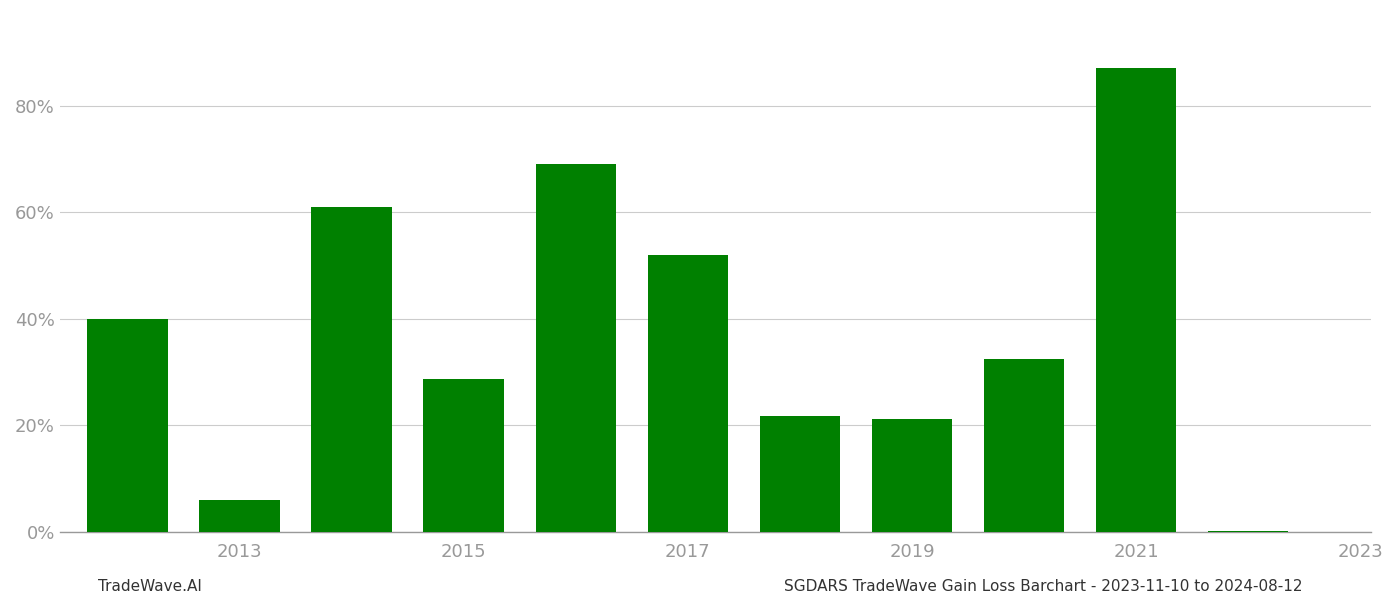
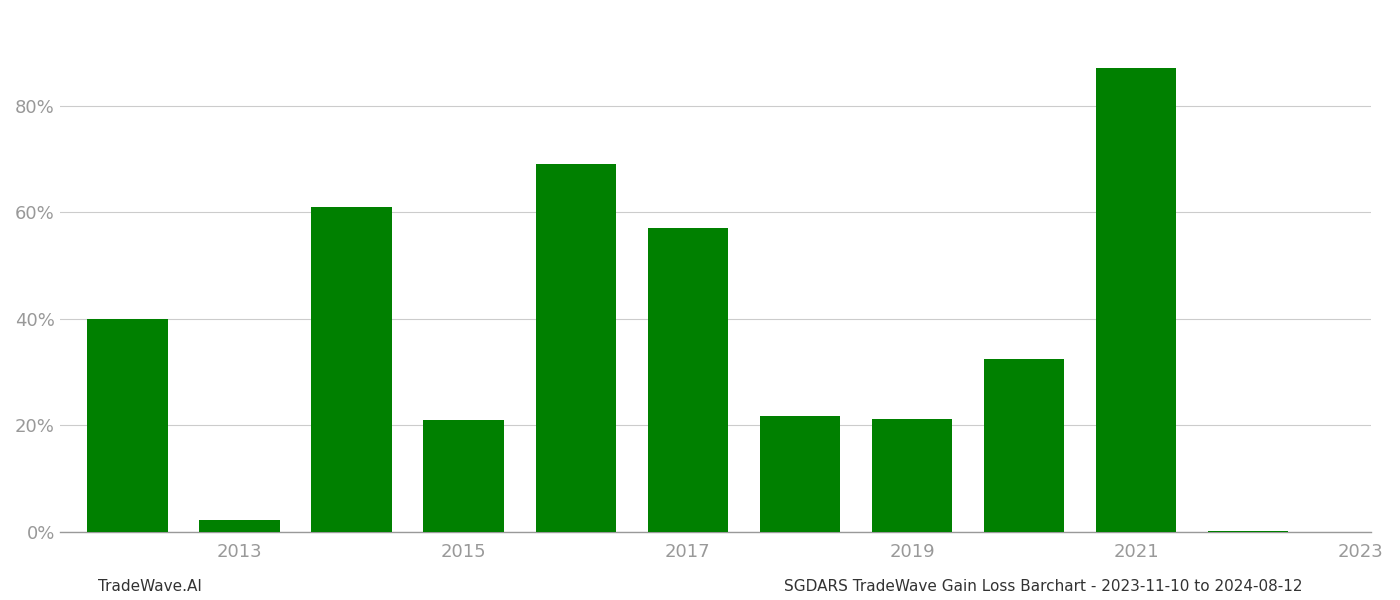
2013: 6.0% -> 2.2%
2015: 28.6% -> 21.0%
2017: 52.0% -> 57.0%
